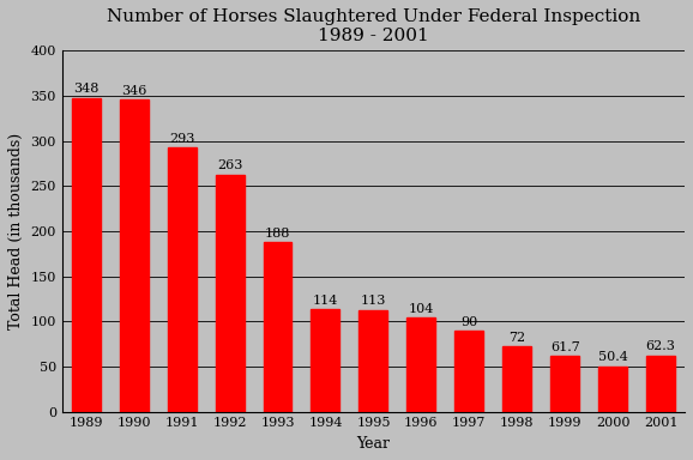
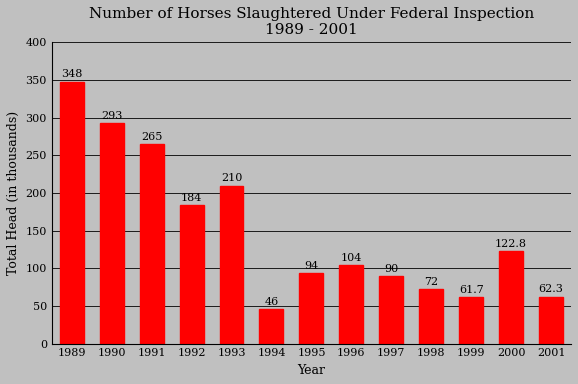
1990: 346 -> 293
1991: 293 -> 265
1992: 263 -> 184
1993: 188 -> 210
1994: 114 -> 46
1995: 113 -> 94
2000: 50.4 -> 122.8
